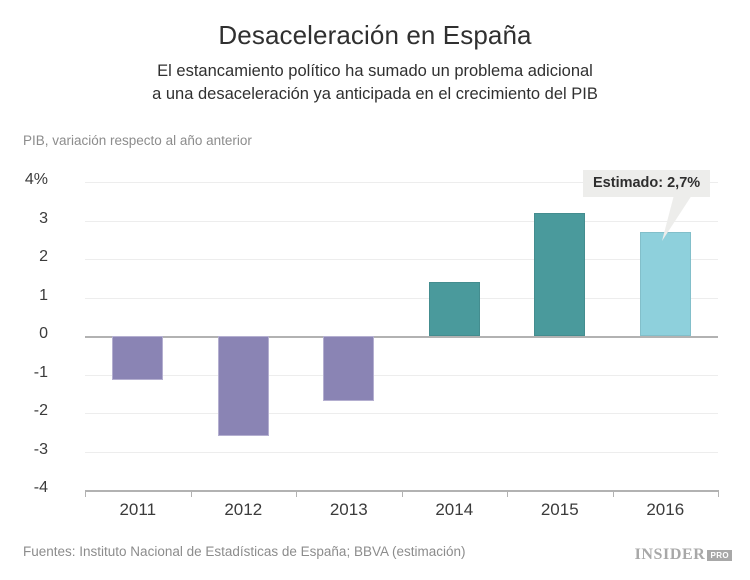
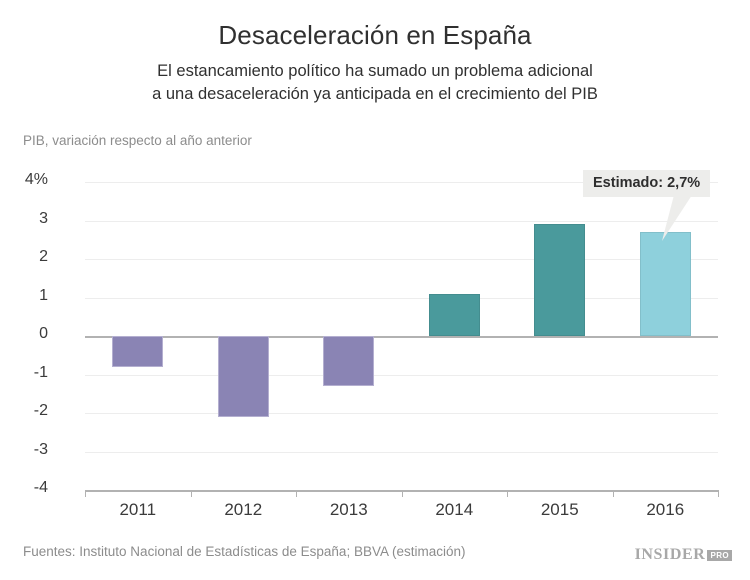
2011: -1.1% -> -0.8%
2012: -2.6% -> -2.1%
2013: -1.7% -> -1.3%
2014: 1.4% -> 1.1%
2015: 3.2% -> 2.9%
